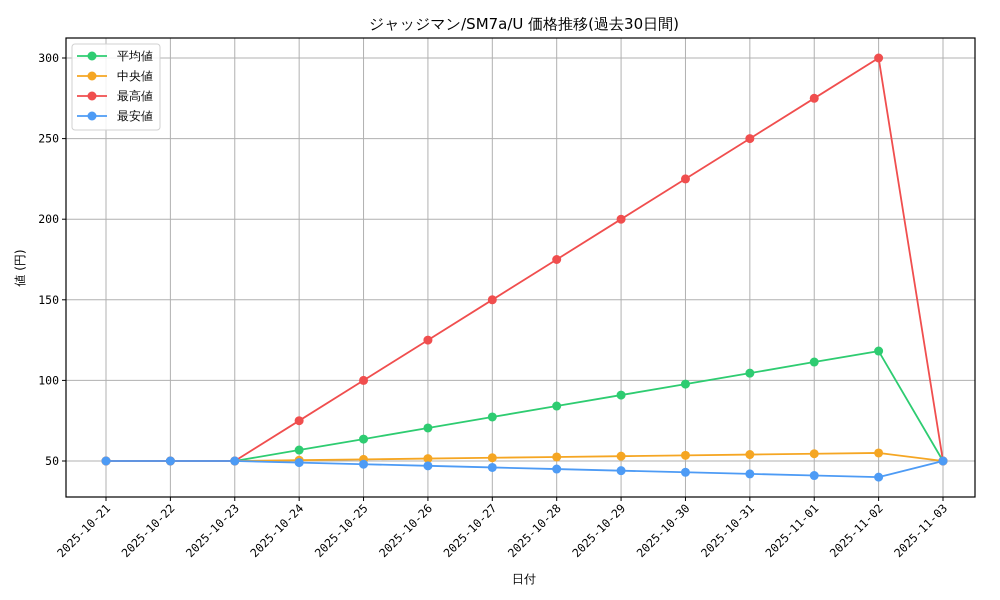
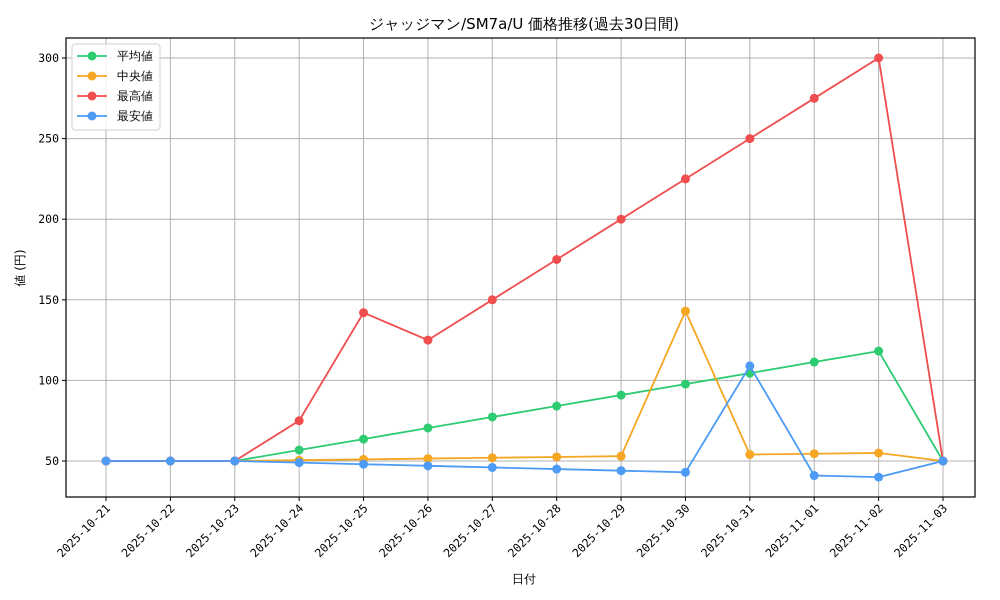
最高値/2025-10-25: 100 -> 142
中央値/2025-10-30: 54 -> 143
最安値/2025-10-31: 42 -> 109
